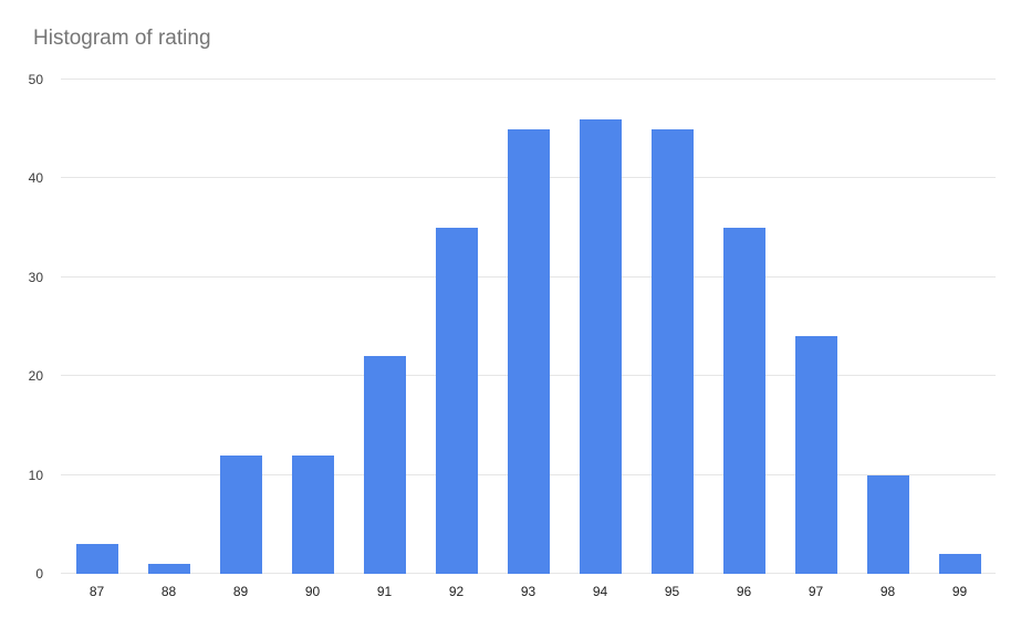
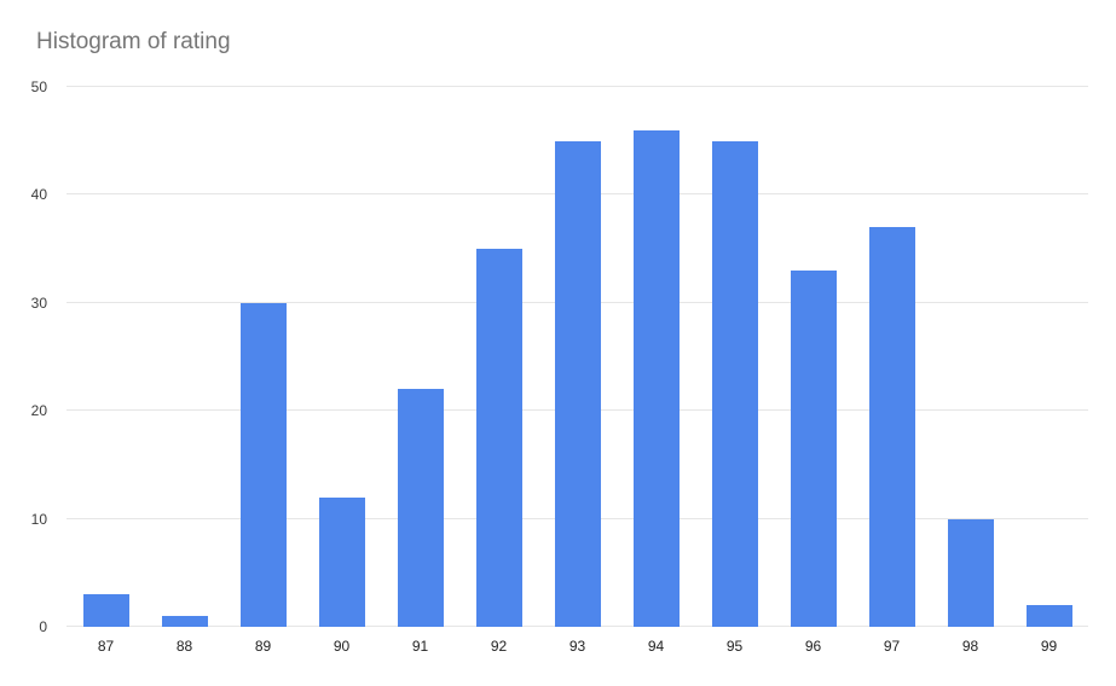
89: 12 -> 30
96: 35 -> 33
97: 24 -> 37
